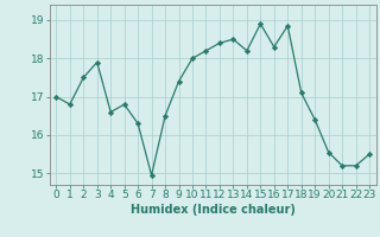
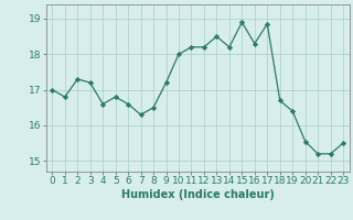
2: 17.50 -> 17.30
3: 17.90 -> 17.20
6: 16.30 -> 16.60
7: 14.95 -> 16.30
9: 17.40 -> 17.20
12: 18.40 -> 18.20
18: 17.10 -> 16.70
